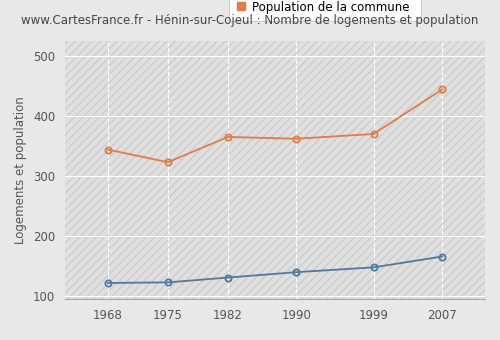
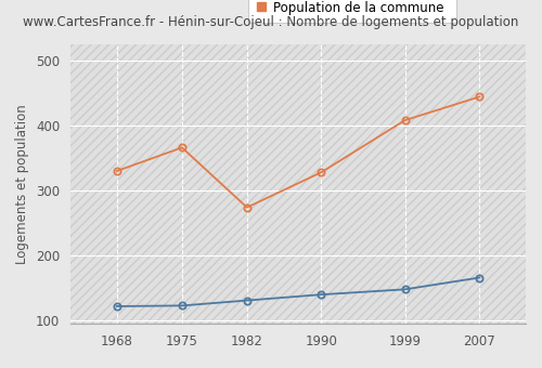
Population de la commune/1968: 344 -> 330
Population de la commune/1975: 323 -> 366
Population de la commune/1982: 365 -> 274
Population de la commune/1990: 362 -> 328
Population de la commune/1999: 370 -> 408
